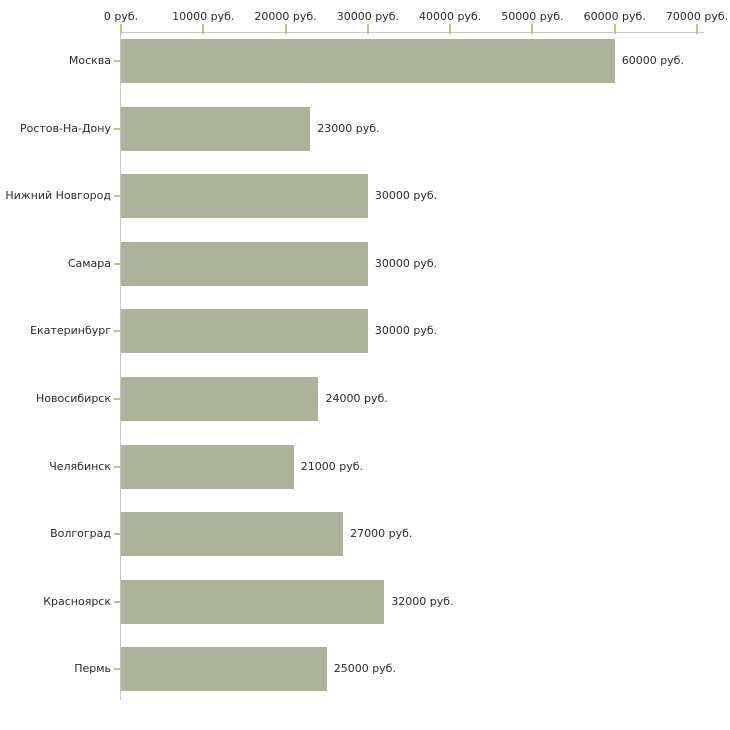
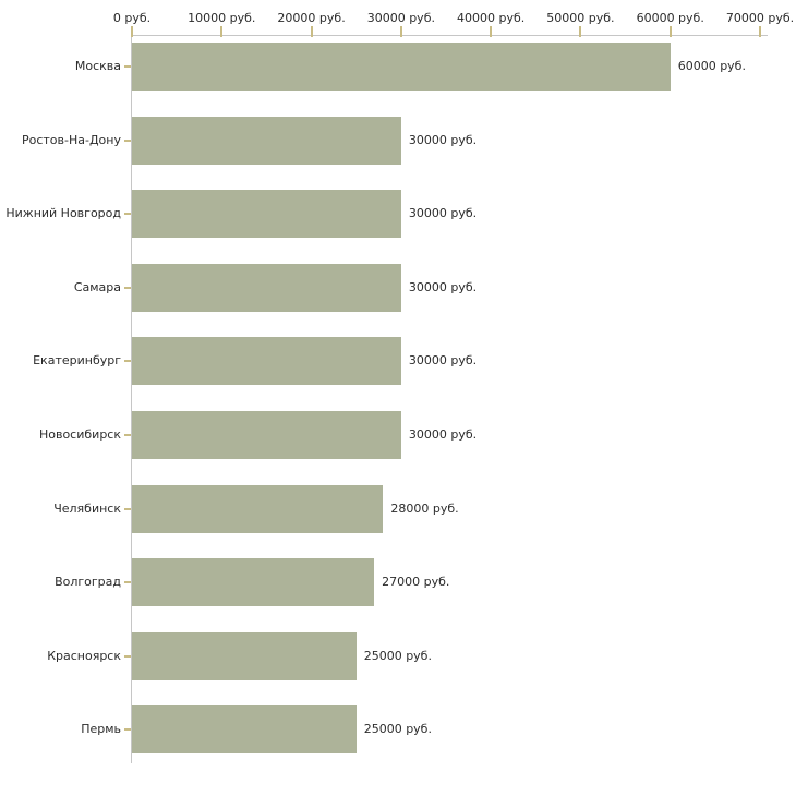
Ростов-На-Дону: 23000 -> 30000
Новосибирск: 24000 -> 30000
Челябинск: 21000 -> 28000
Красноярск: 32000 -> 25000
